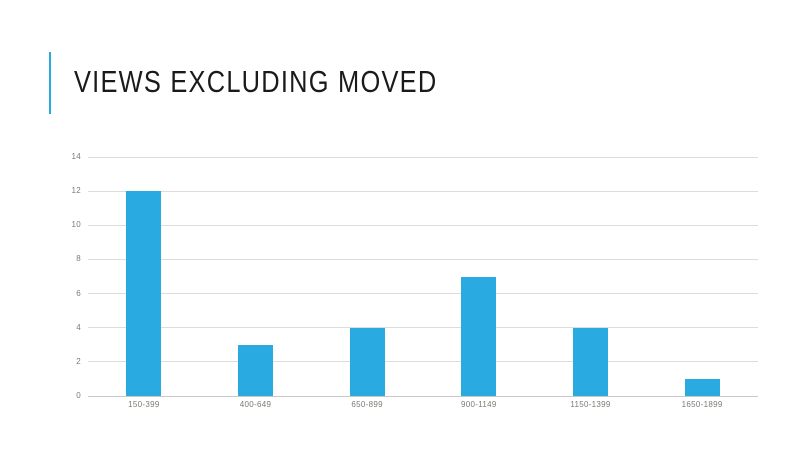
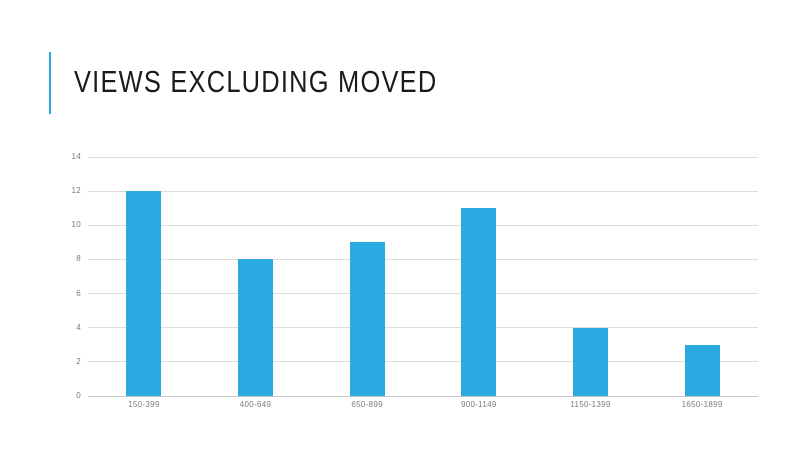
400-649: 3 -> 8
650-899: 4 -> 9
900-1149: 7 -> 11
1650-1899: 1 -> 3
